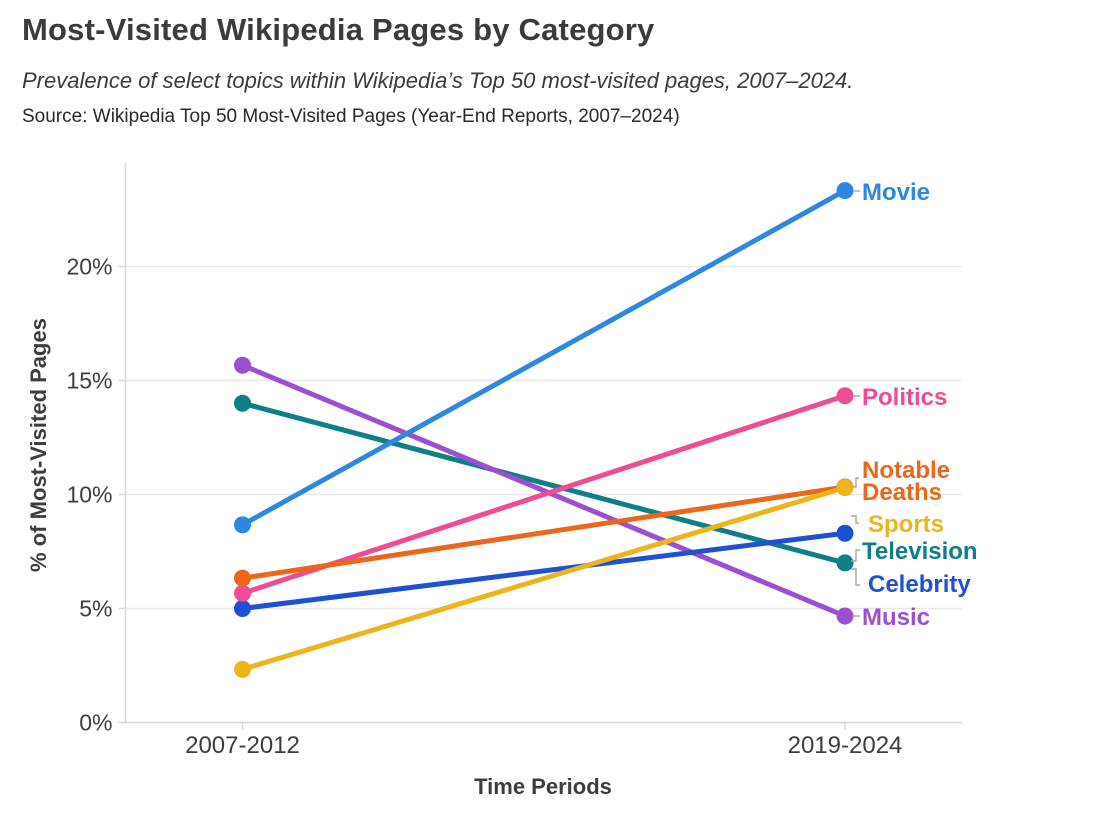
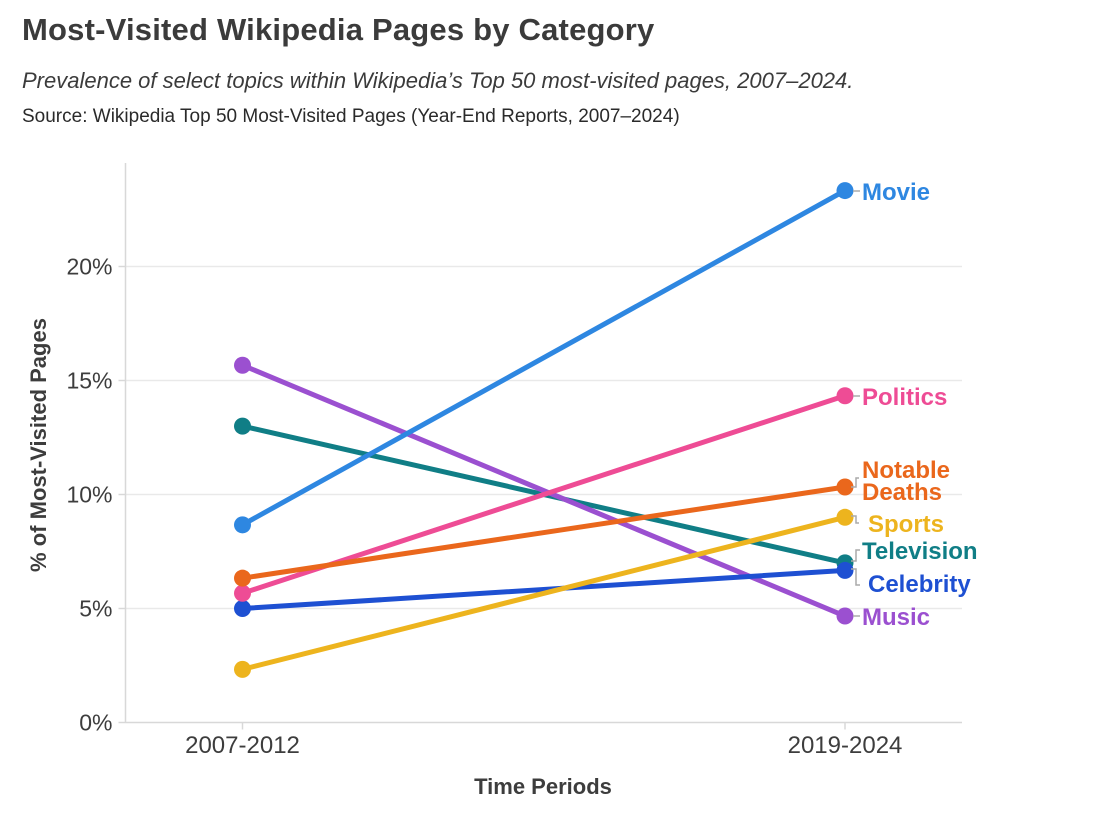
Television/2007-2012: 14% -> 13%
Sports/2019-2024: 10.3% -> 9.0%
Celebrity/2019-2024: 8.3% -> 6.7%
